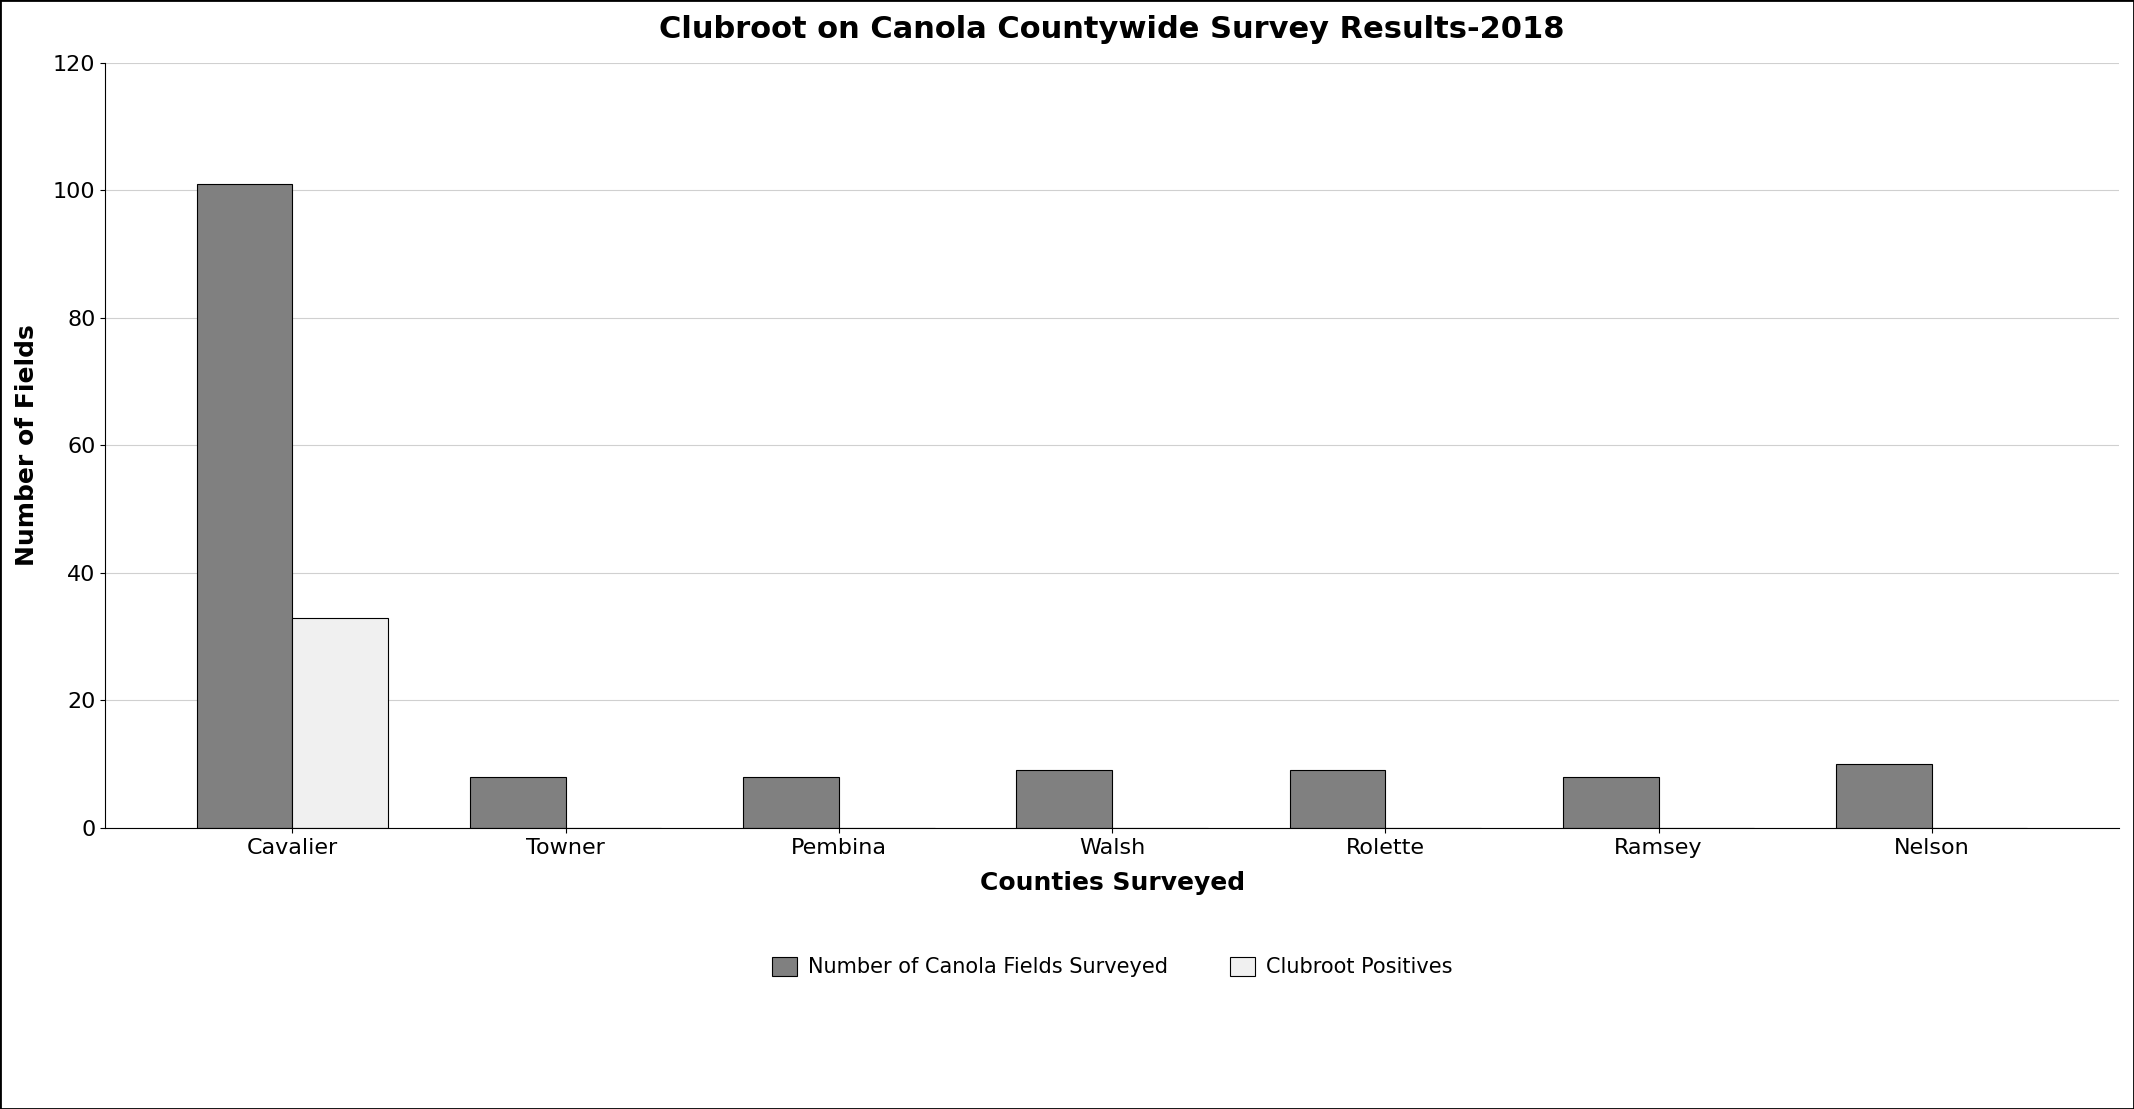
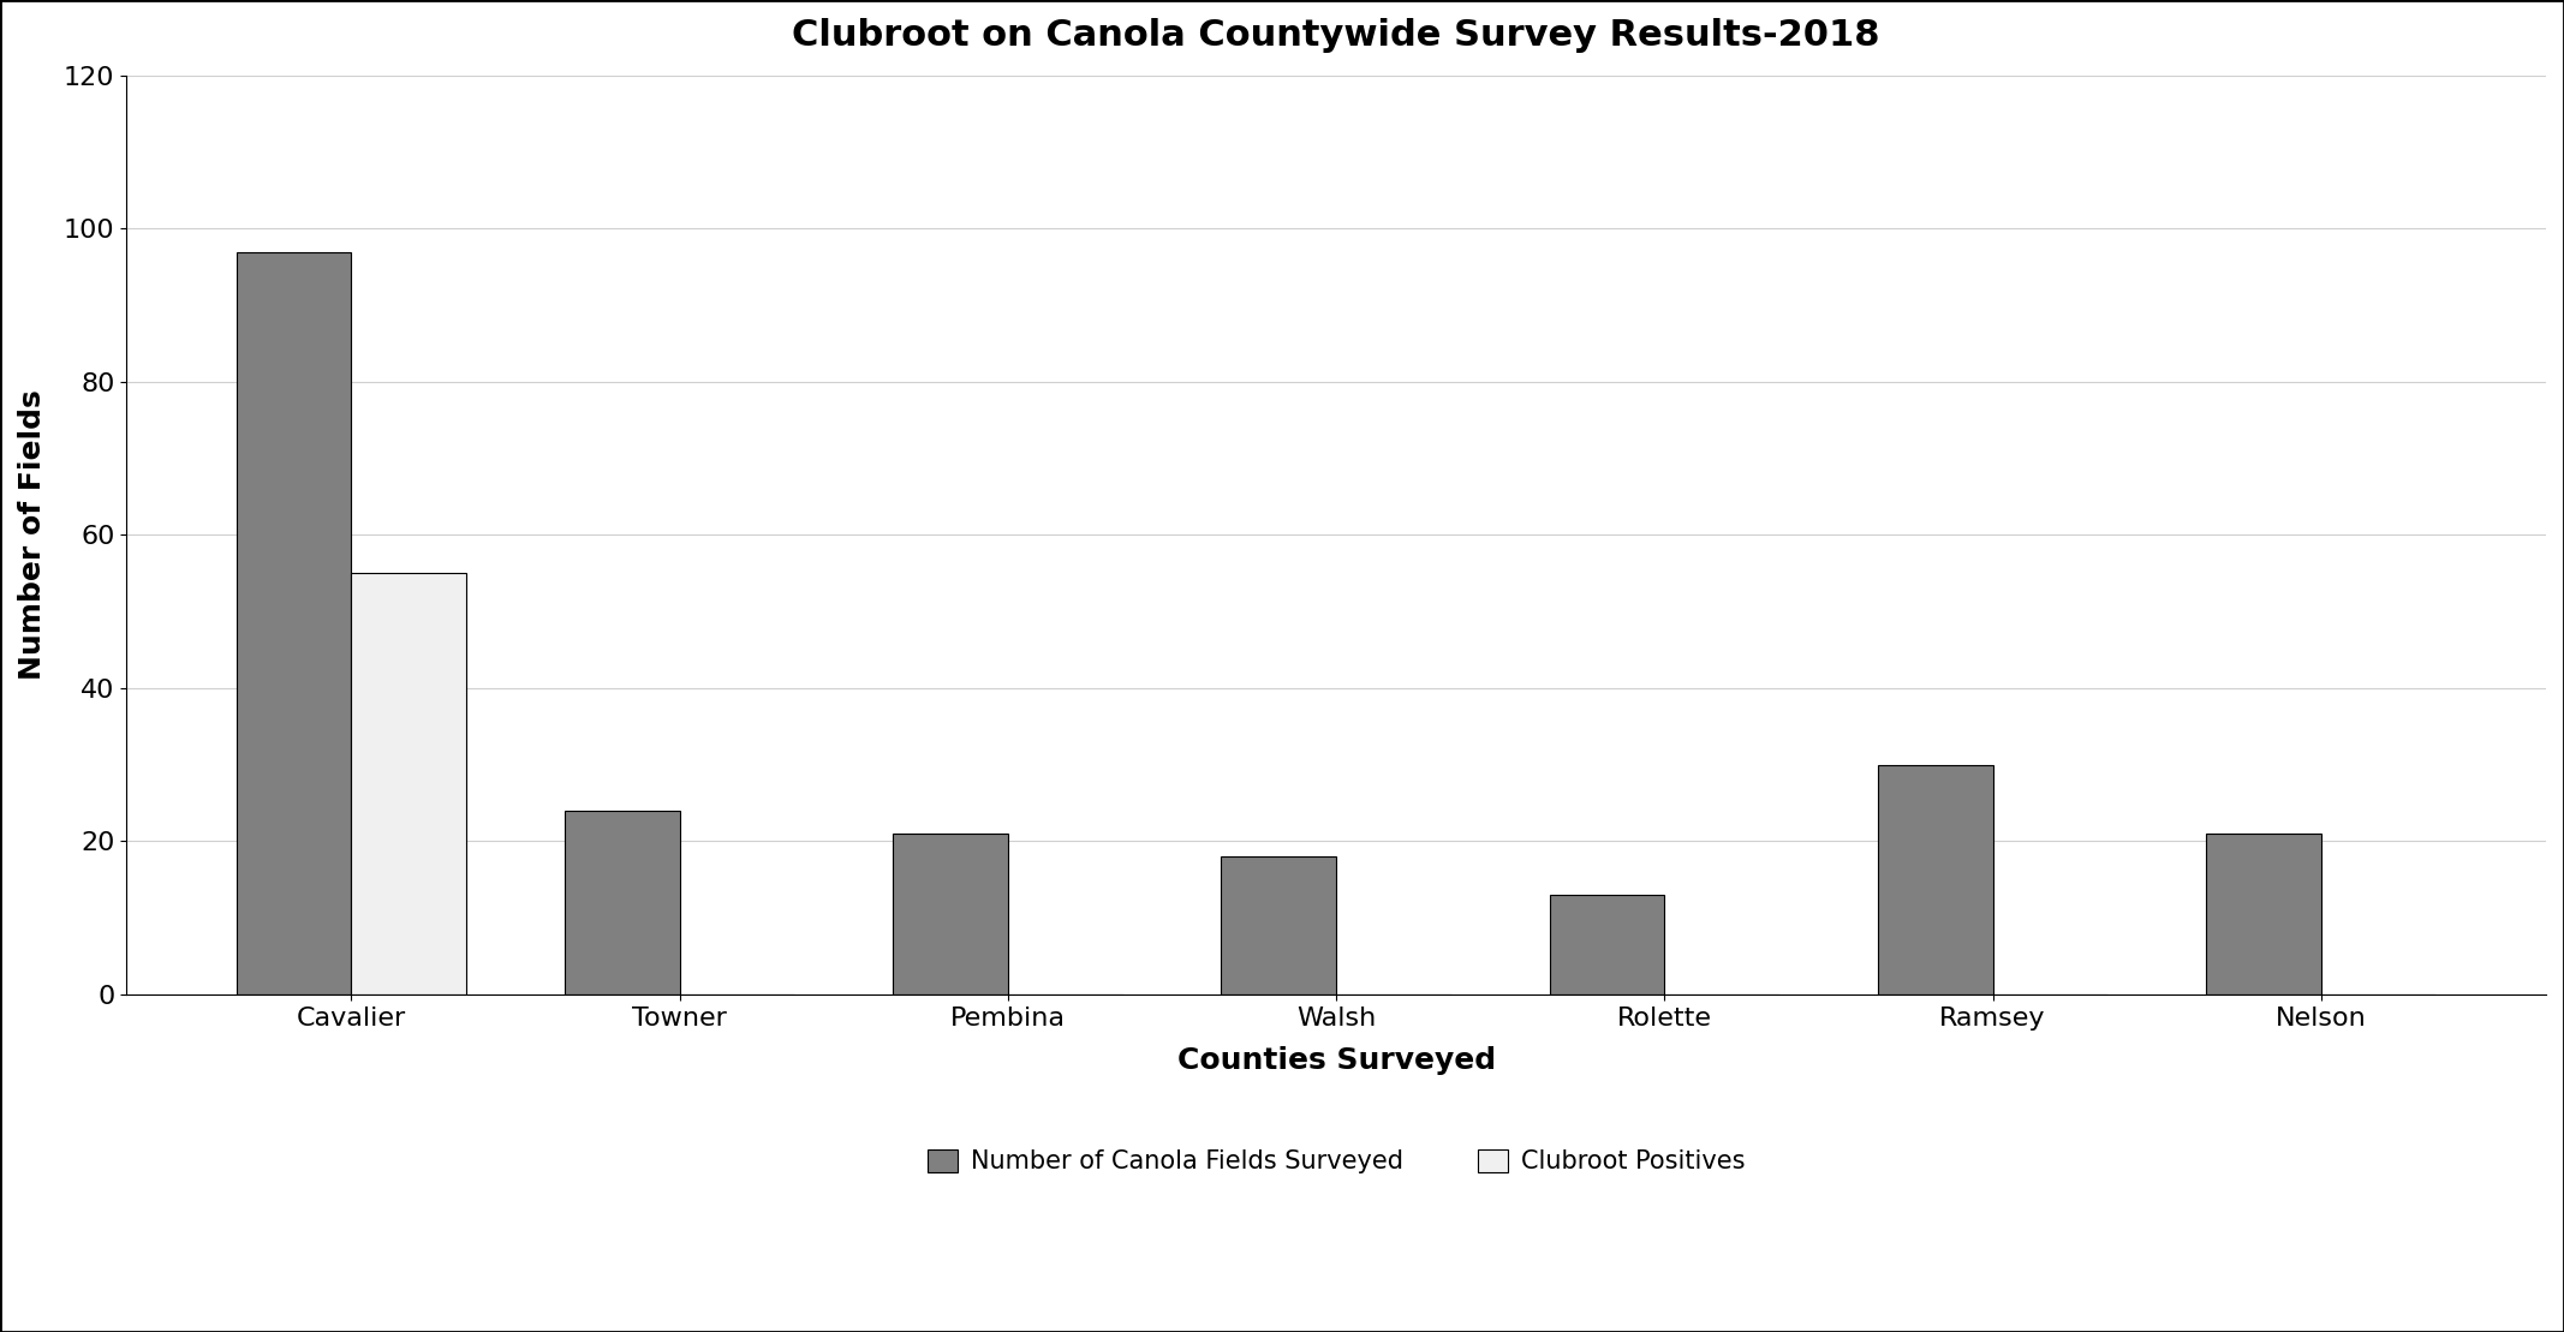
Number of Canola Fields Surveyed/Cavalier: 101 -> 97
Clubroot Positives/Cavalier: 33 -> 55
Number of Canola Fields Surveyed/Towner: 8 -> 24
Number of Canola Fields Surveyed/Pembina: 8 -> 21
Number of Canola Fields Surveyed/Walsh: 9 -> 18
Number of Canola Fields Surveyed/Rolette: 9 -> 13
Number of Canola Fields Surveyed/Ramsey: 8 -> 30
Number of Canola Fields Surveyed/Nelson: 10 -> 21
